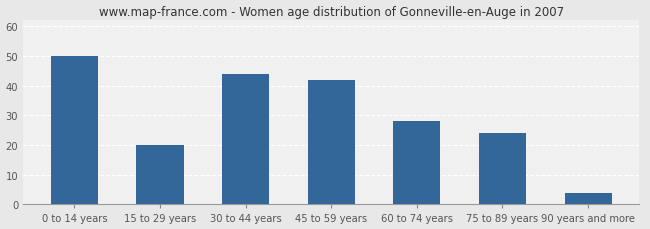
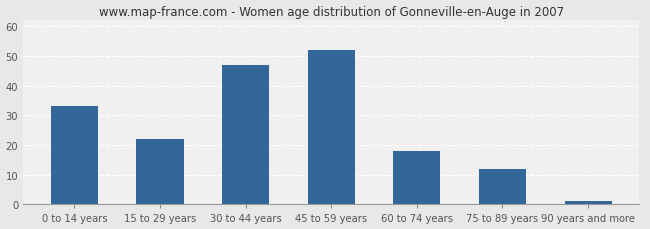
0 to 14 years: 50 -> 33
15 to 29 years: 20 -> 22
30 to 44 years: 44 -> 47
45 to 59 years: 42 -> 52
60 to 74 years: 28 -> 18
75 to 89 years: 24 -> 12
90 years and more: 4 -> 1
